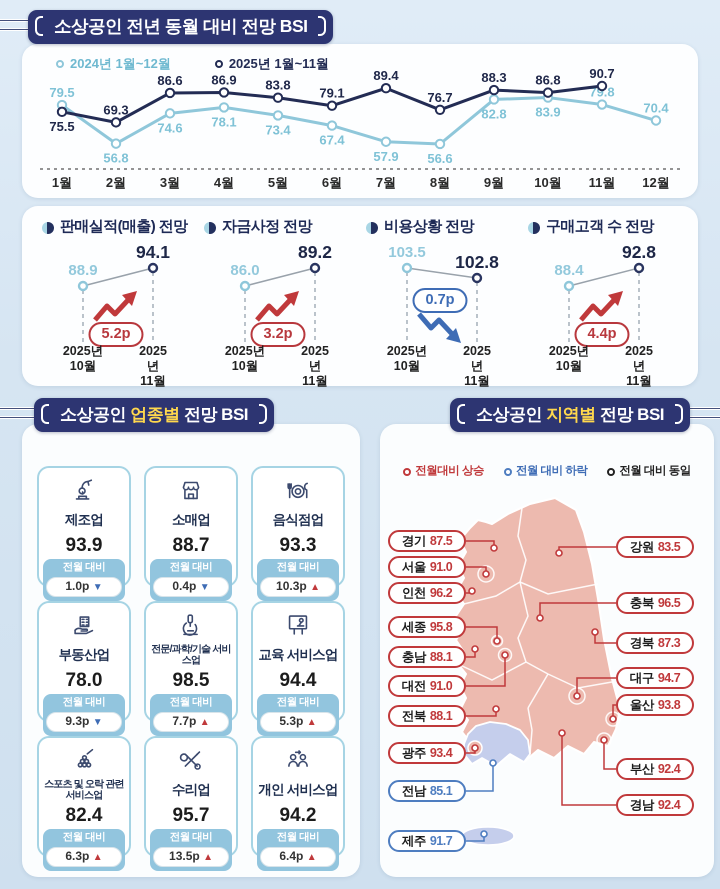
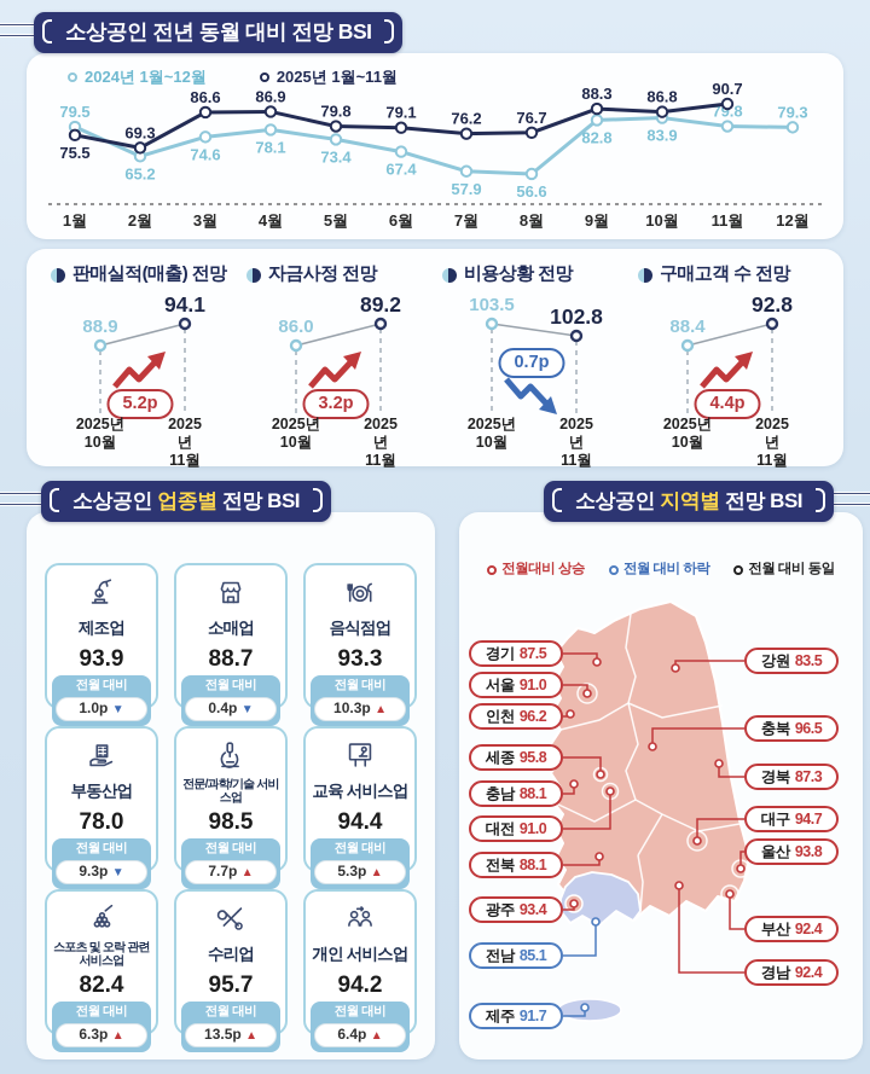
2024년 1월~12월/2월: 56.8 -> 65.2
2025년 1월~11월/5월: 83.8 -> 79.8
2025년 1월~11월/7월: 89.4 -> 76.2
2024년 1월~12월/12월: 70.4 -> 79.3
